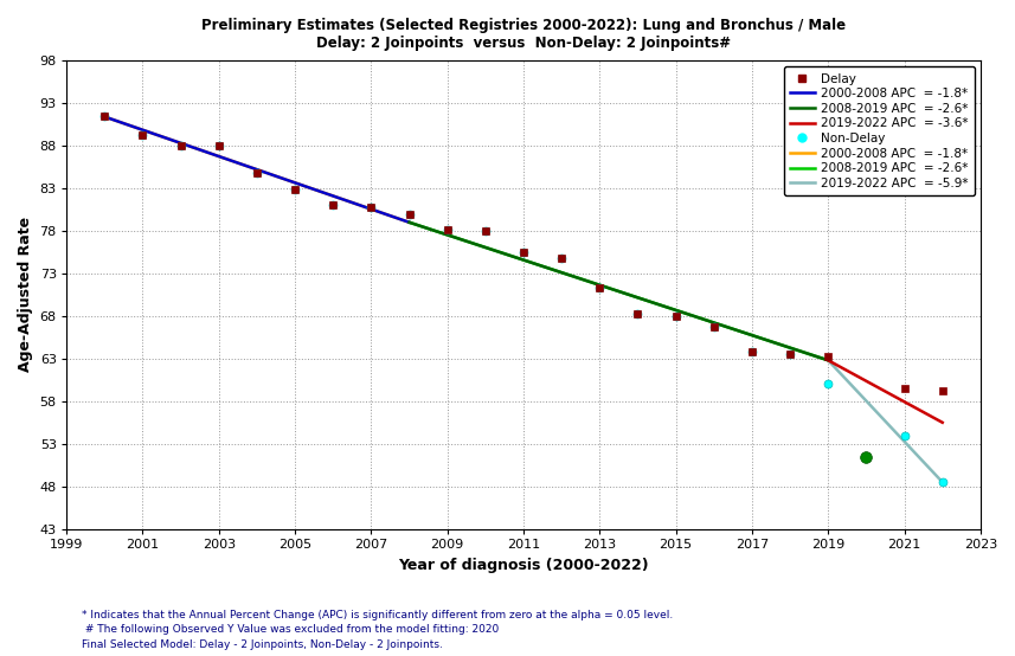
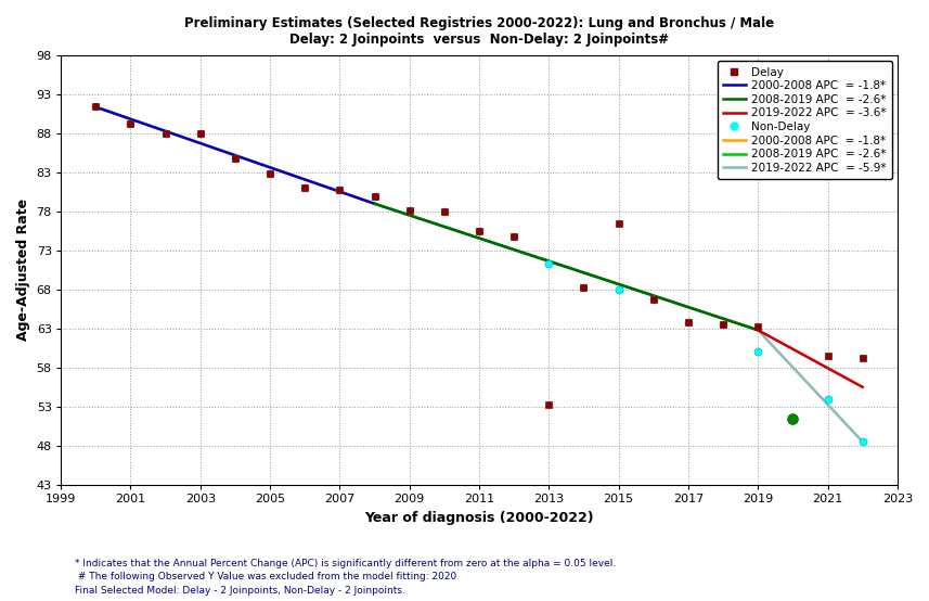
Delay/2013: 71.3 -> 53.2
Delay/2015: 68.0 -> 76.4
